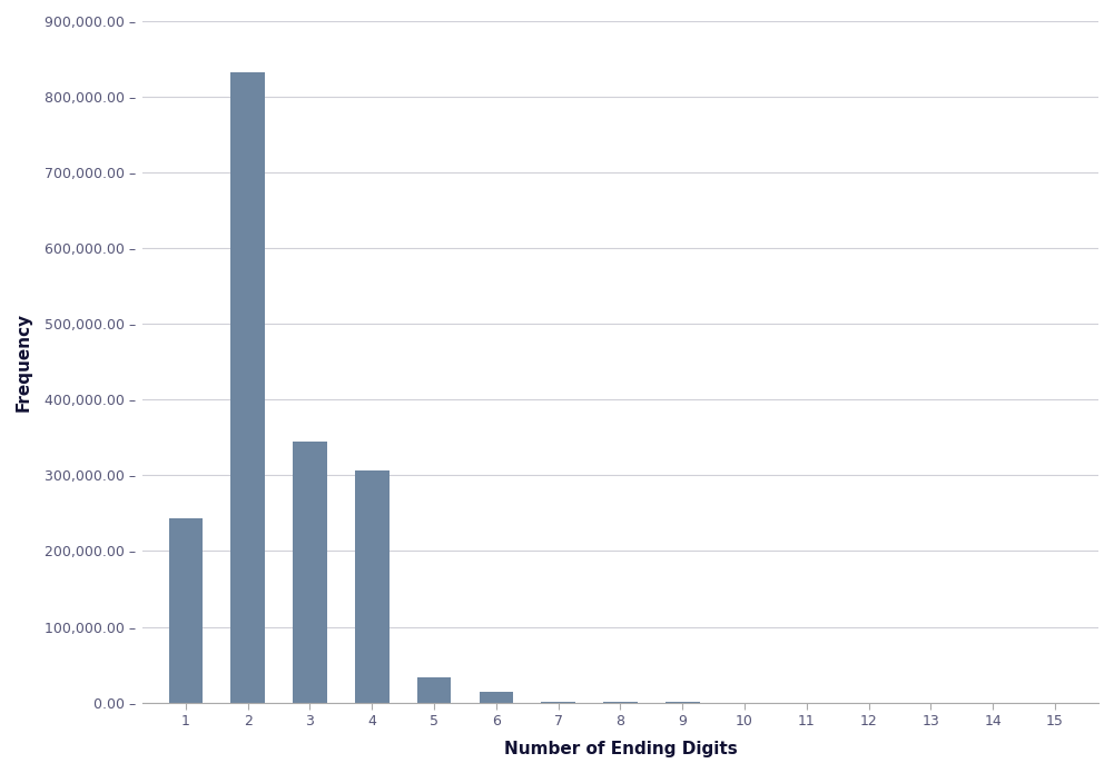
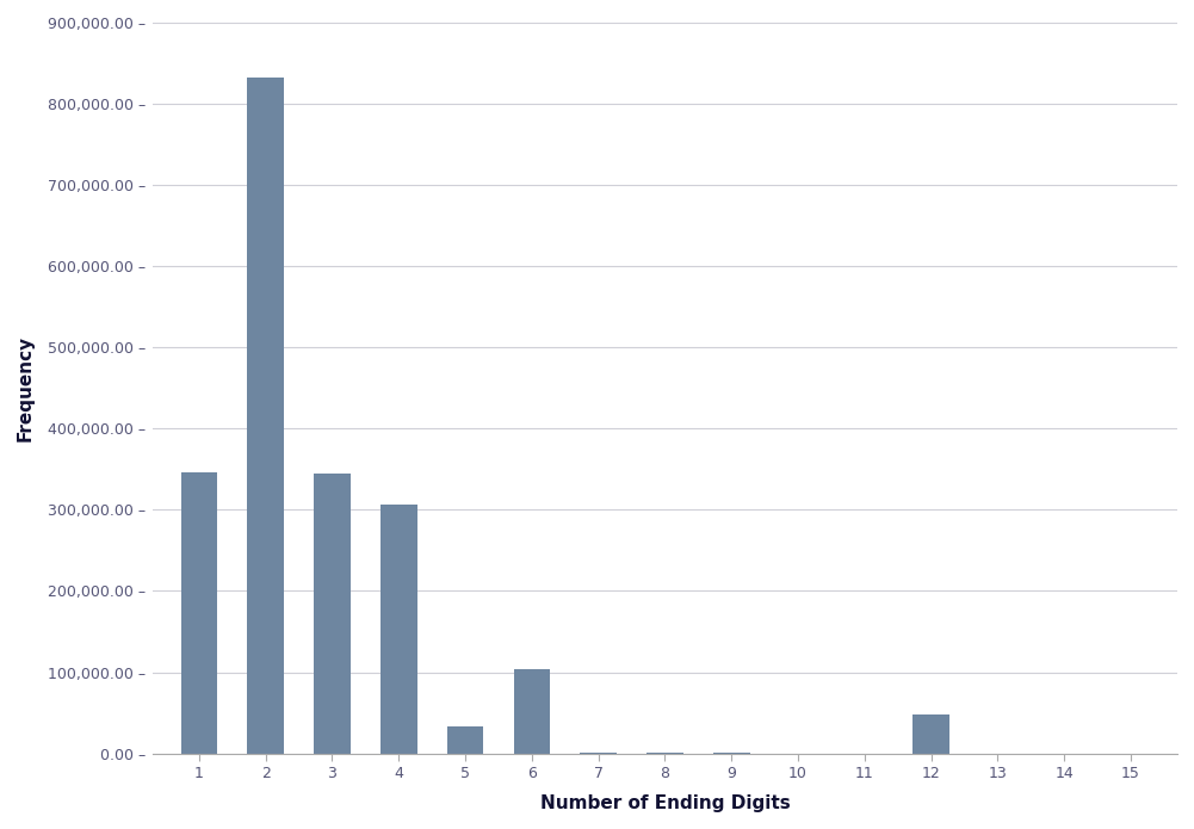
1: 243,000 – -> 346,000 –
6: 14,000 – -> 104,000 –
12: 0 – -> 48,000 –
